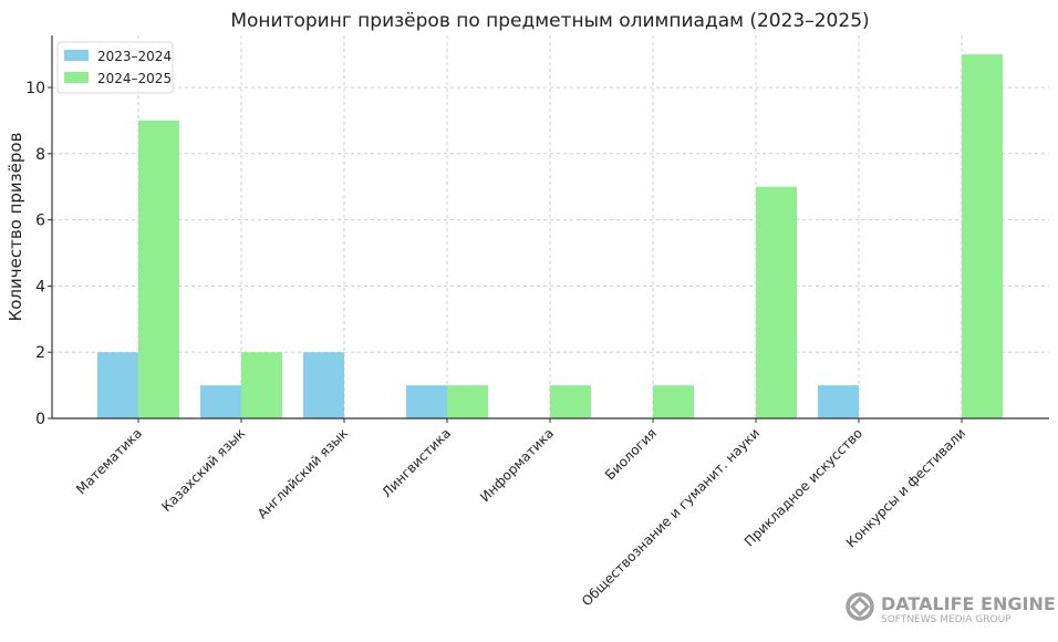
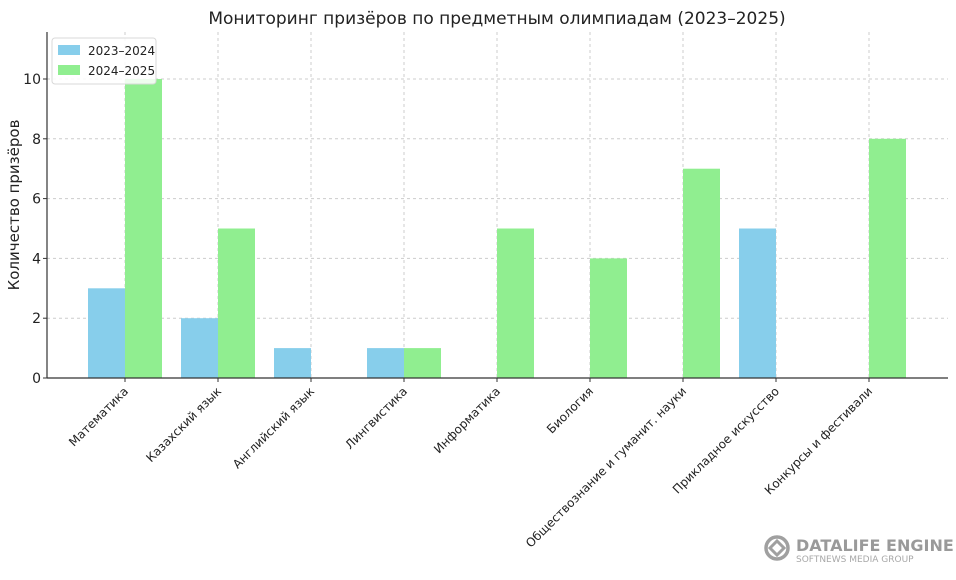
2023–2024/Математика: 2 -> 3
2024–2025/Математика: 9 -> 10
2023–2024/Казахский язык: 1 -> 2
2024–2025/Казахский язык: 2 -> 5
2023–2024/Английский язык: 2 -> 1
2024–2025/Информатика: 1 -> 5
2024–2025/Биология: 1 -> 4
2023–2024/Прикладное искусство: 1 -> 5
2024–2025/Конкурсы и фестивали: 11 -> 8
